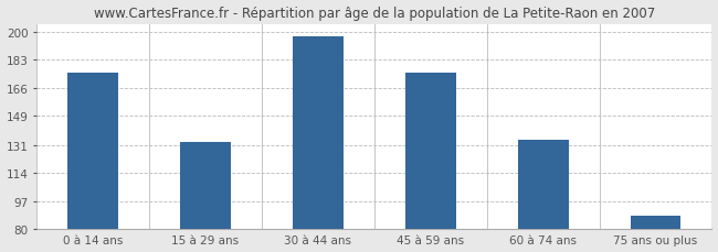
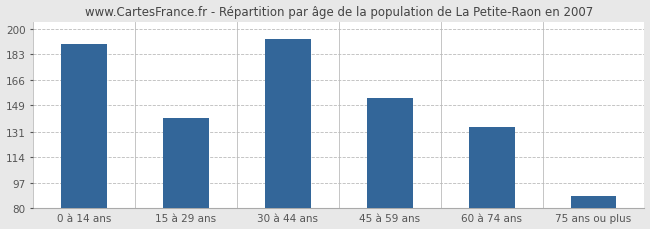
0 à 14 ans: 175 -> 190
15 à 29 ans: 133 -> 140
30 à 44 ans: 197 -> 193
45 à 59 ans: 175 -> 154
